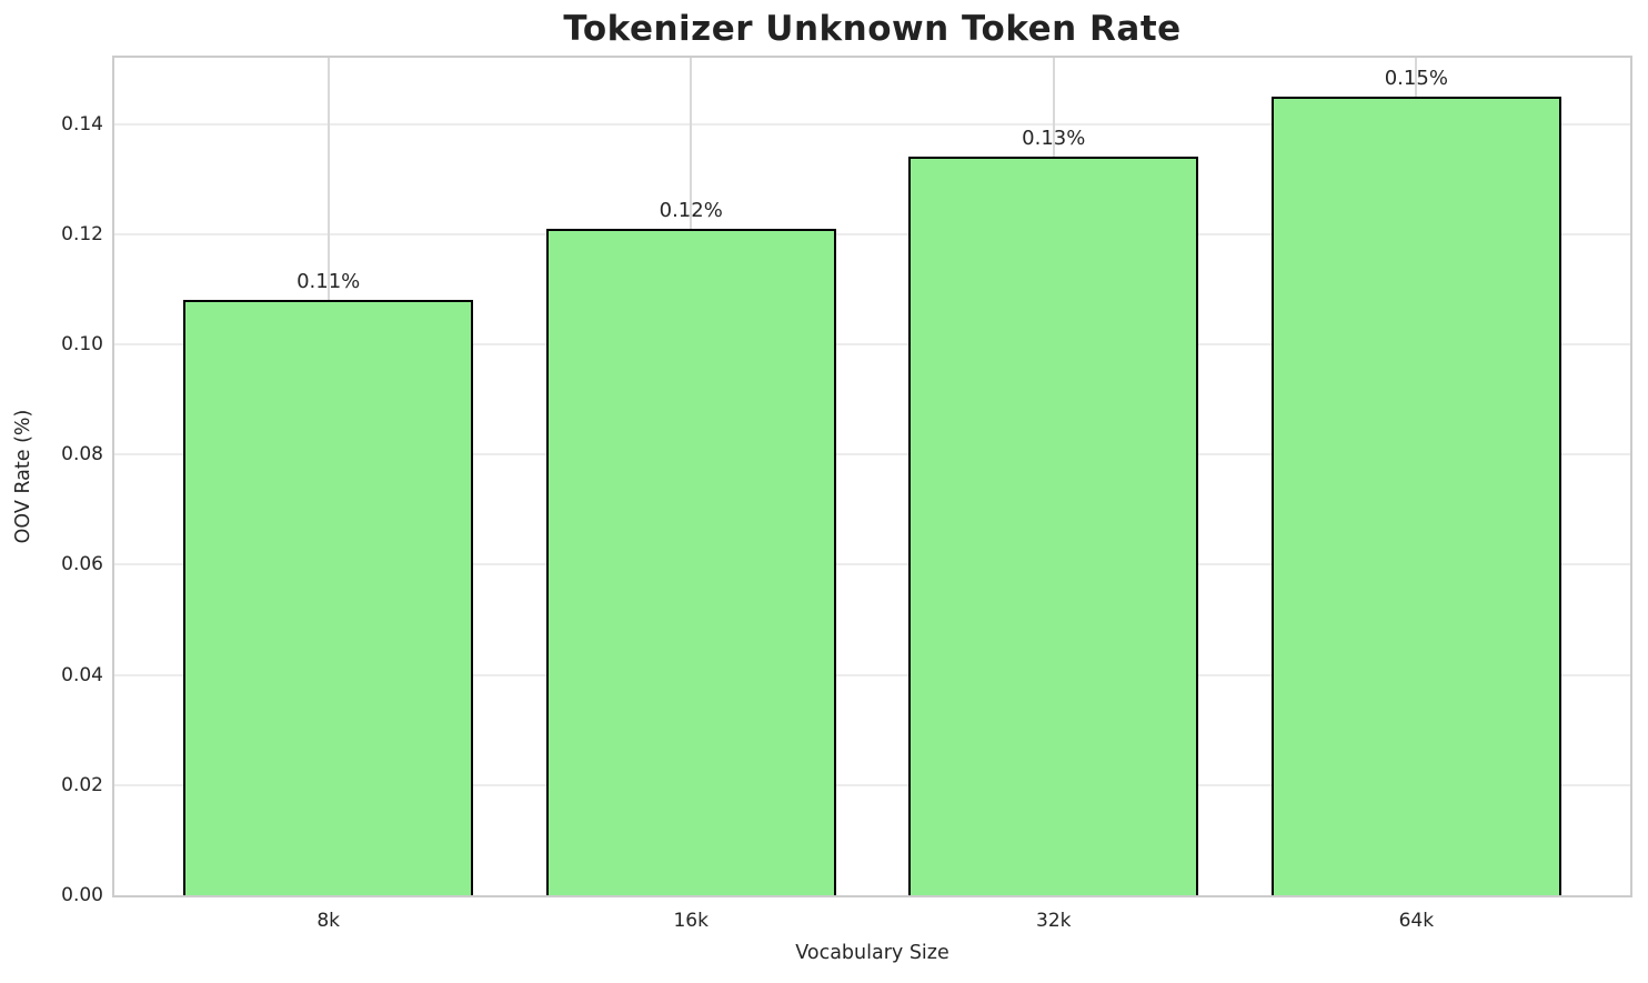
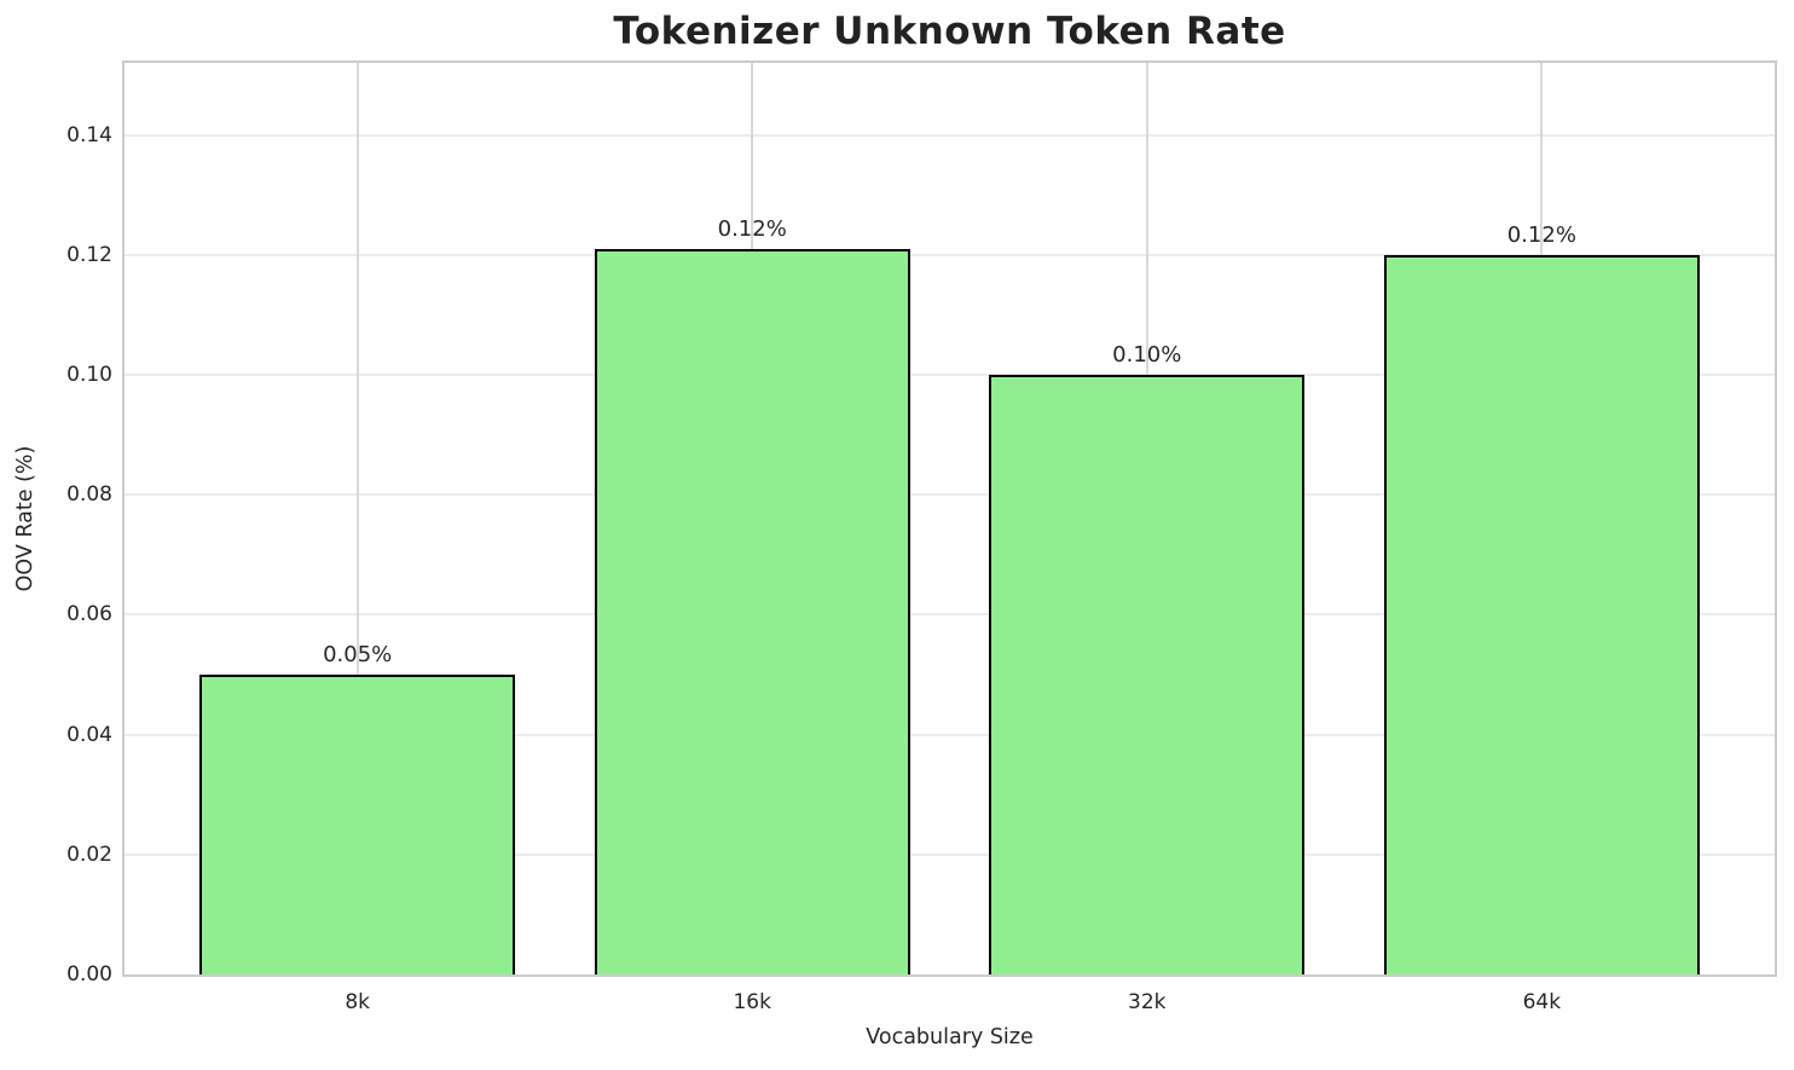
8k: 0.11% -> 0.05%
32k: 0.13% -> 0.10%
64k: 0.15% -> 0.12%
